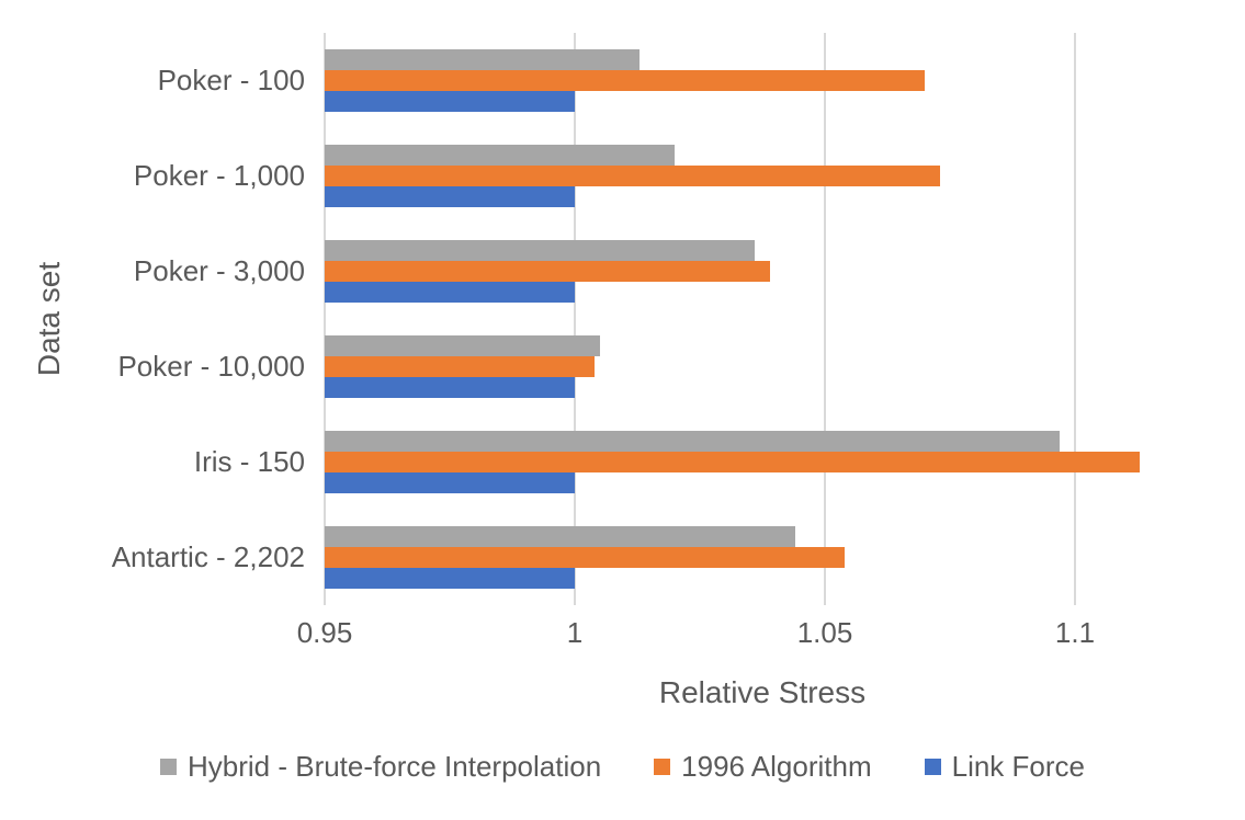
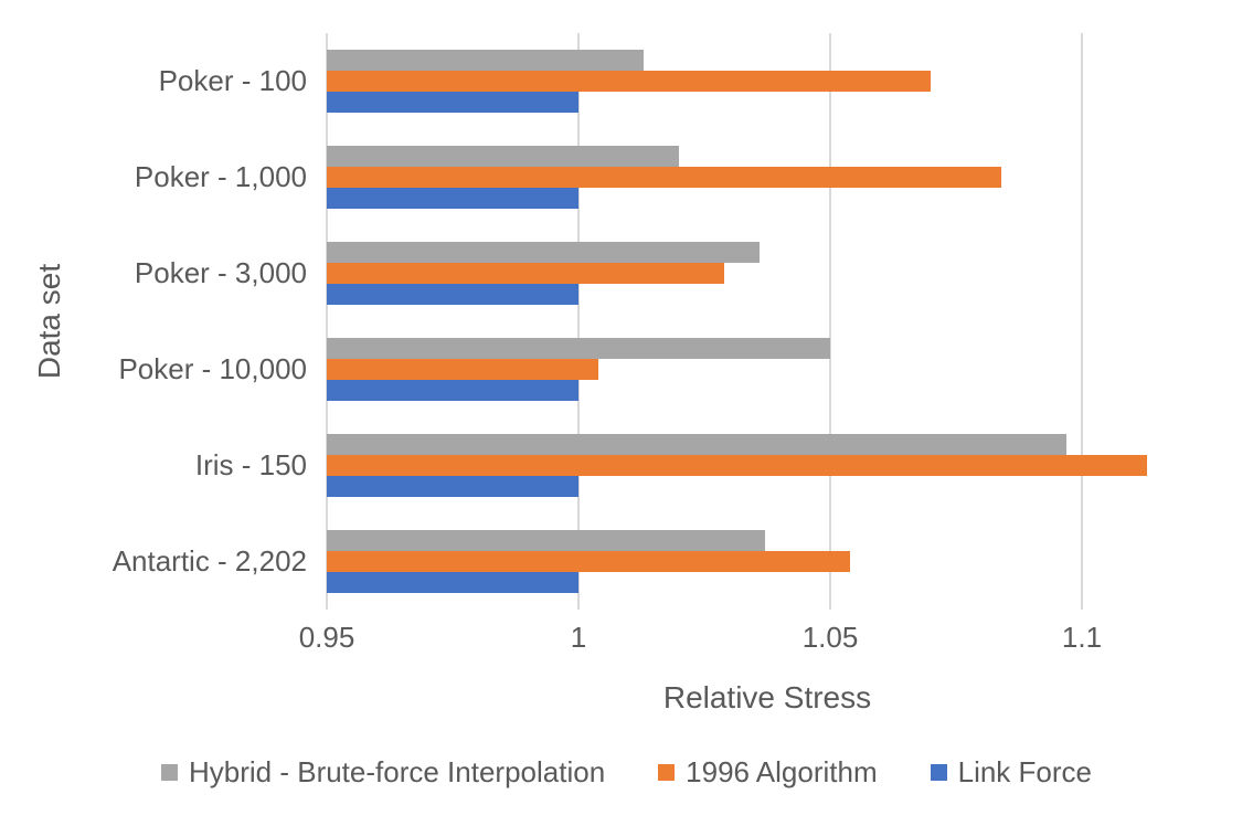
1996 Algorithm/Poker - 1,000: 1.073 -> 1.084
1996 Algorithm/Poker - 3,000: 1.039 -> 1.029
Hybrid - Brute-force Interpolation/Poker - 10,000: 1.005 -> 1.050
Hybrid - Brute-force Interpolation/Antartic - 2,202: 1.044 -> 1.037
